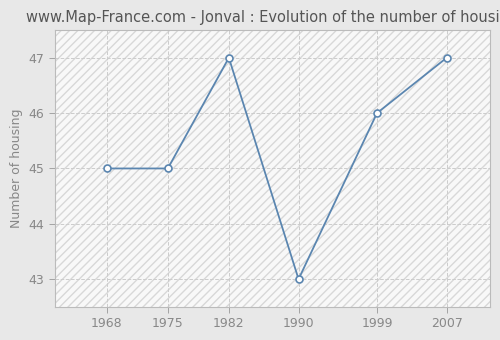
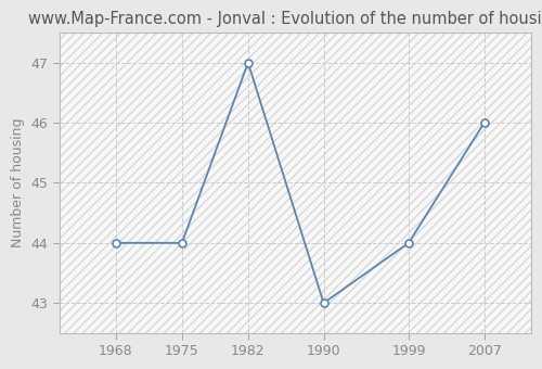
1968: 45 -> 44
1975: 45 -> 44
1999: 46 -> 44
2007: 47 -> 46
